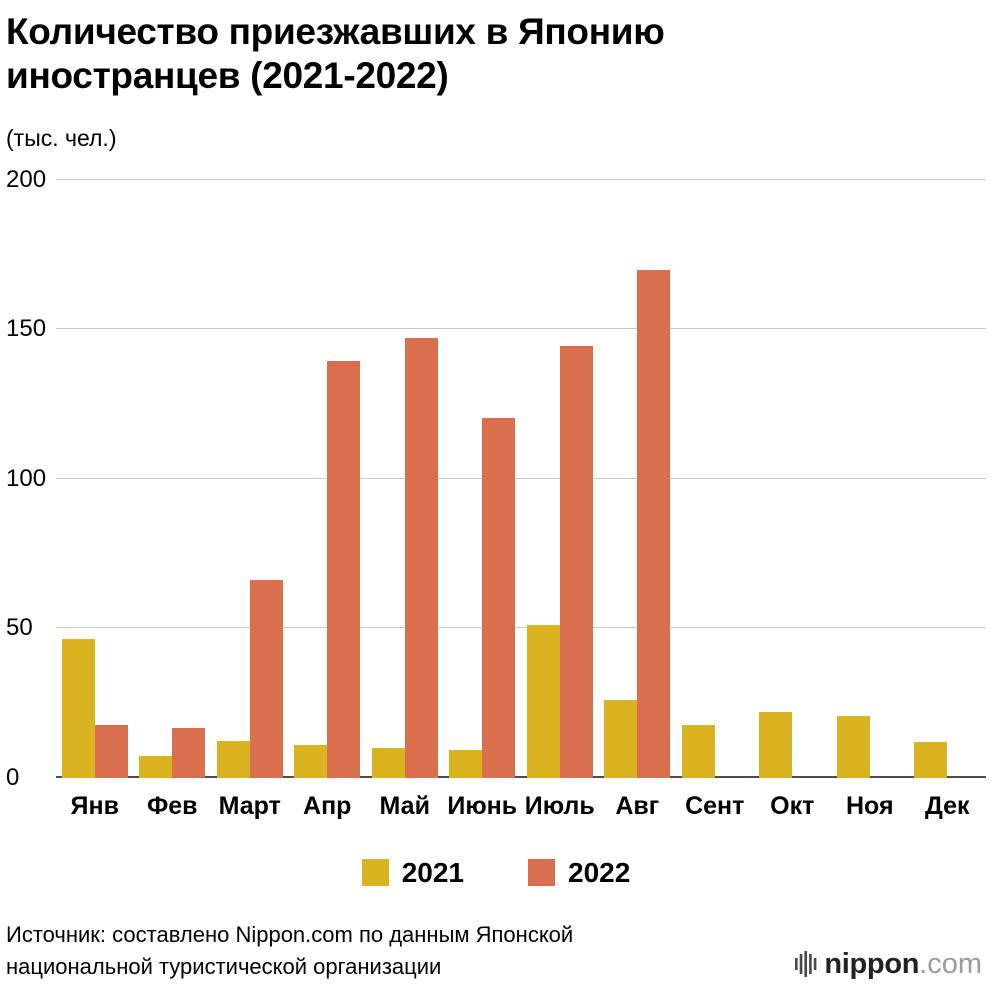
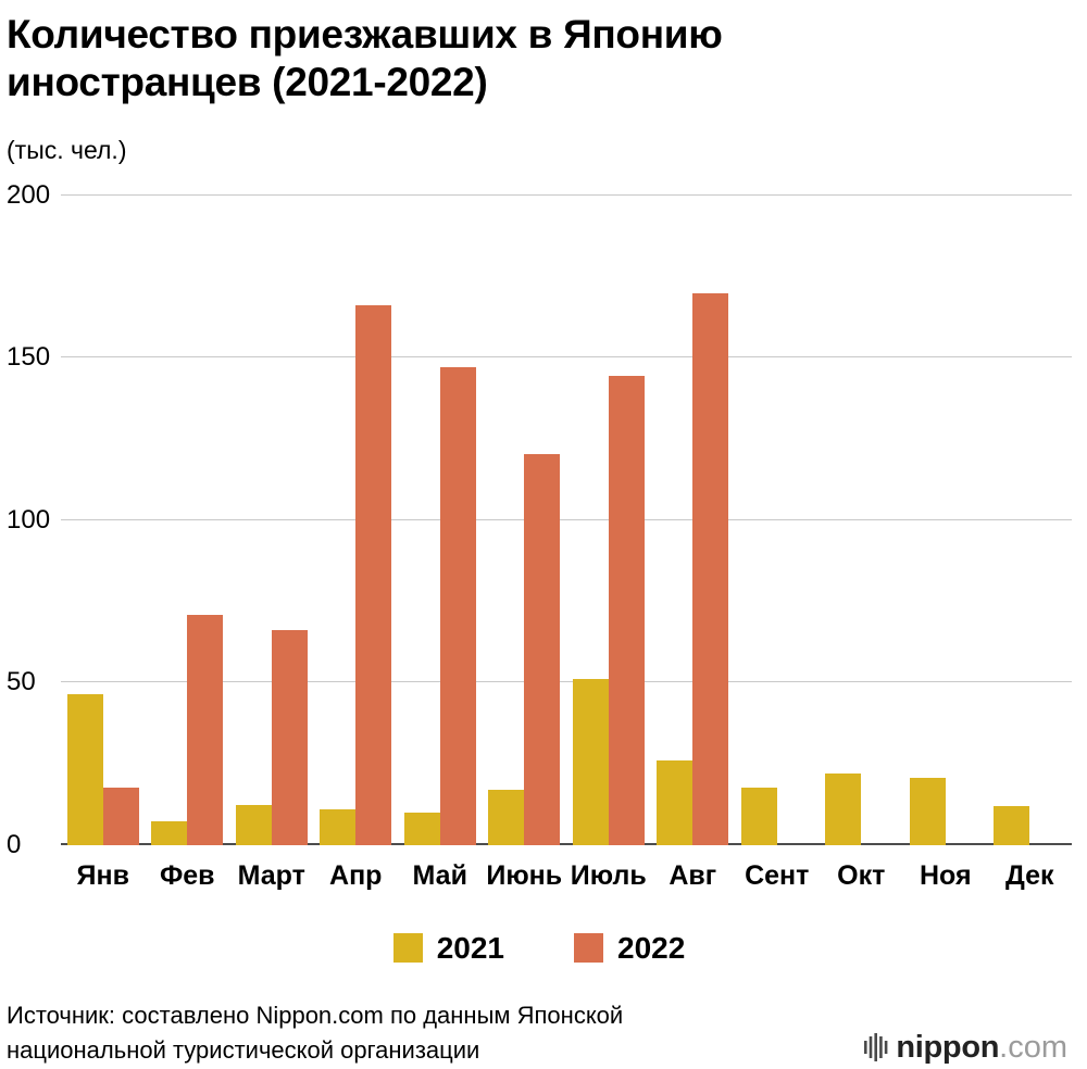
2022/Фев: 17 -> 71
2022/Апр: 140 -> 166
2021/Июнь: 9 -> 17
